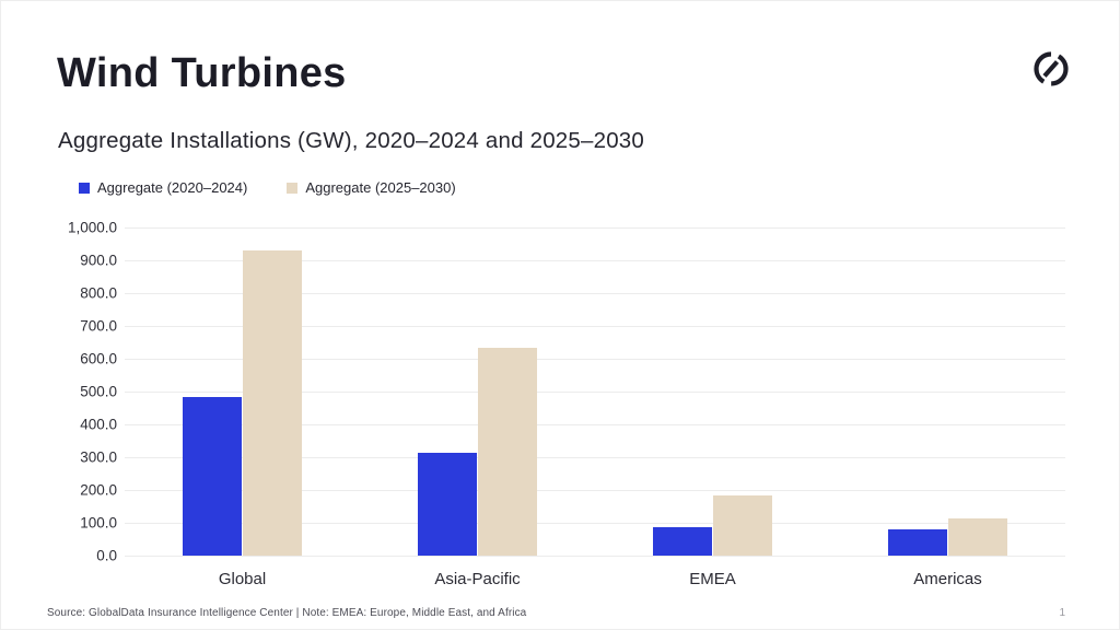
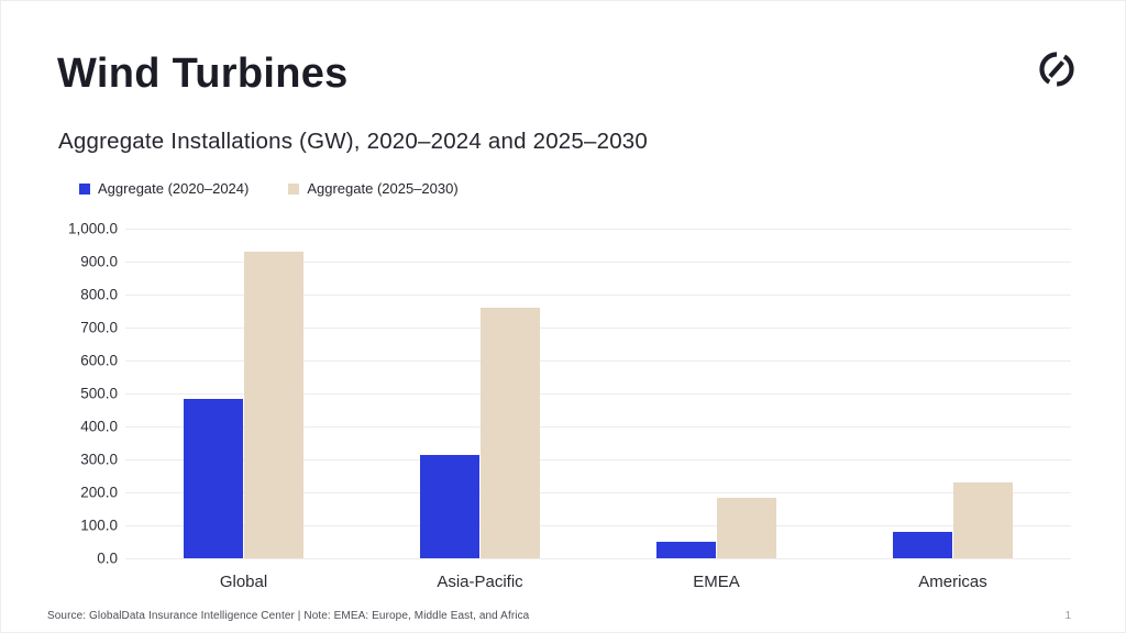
Aggregate (2025–2030)/Asia-Pacific: 640 -> 760
Aggregate (2020–2024)/EMEA: 90 -> 50
Aggregate (2025–2030)/Americas: 110 -> 230
